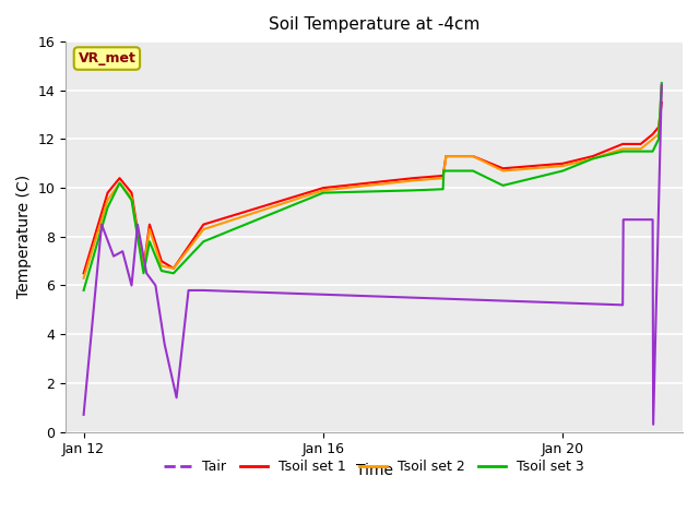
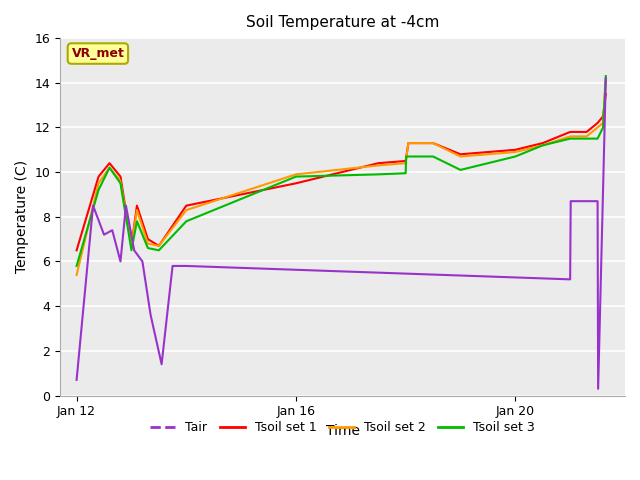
Tsoil set 2/Jan 12: 6.3 -> 5.4
Tsoil set 1/Jan 16: 10.0 -> 9.5
